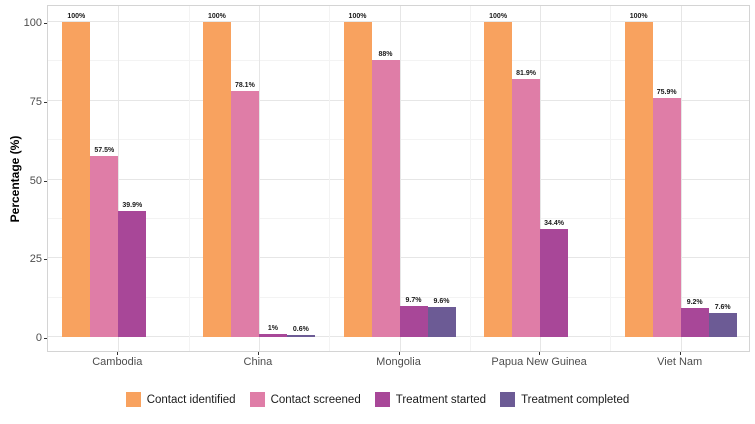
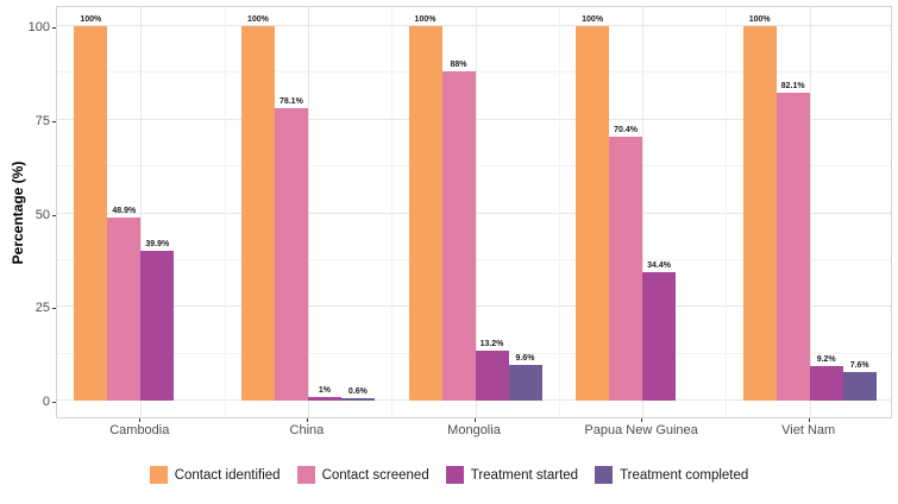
Contact screened/Cambodia: 57.5% -> 48.9%
Treatment started/Mongolia: 9.7% -> 13.2%
Contact screened/Papua New Guinea: 81.9% -> 70.4%
Contact screened/Viet Nam: 75.9% -> 82.1%
